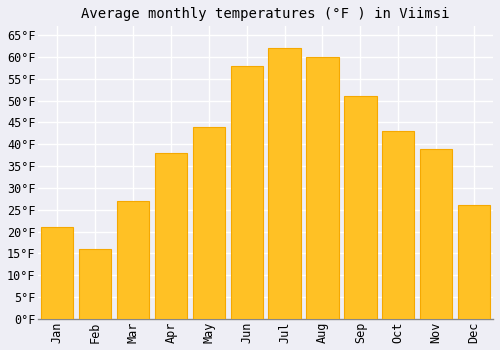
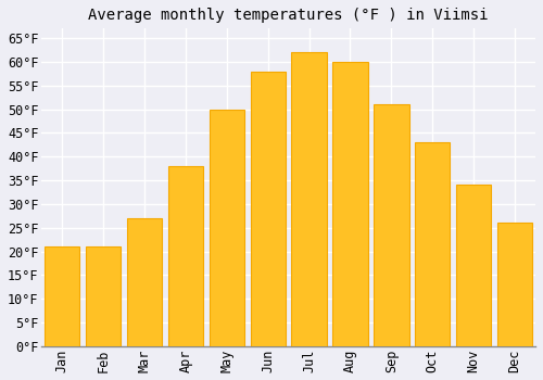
Feb: 16°F -> 21°F
May: 44°F -> 50°F
Nov: 39°F -> 34°F
